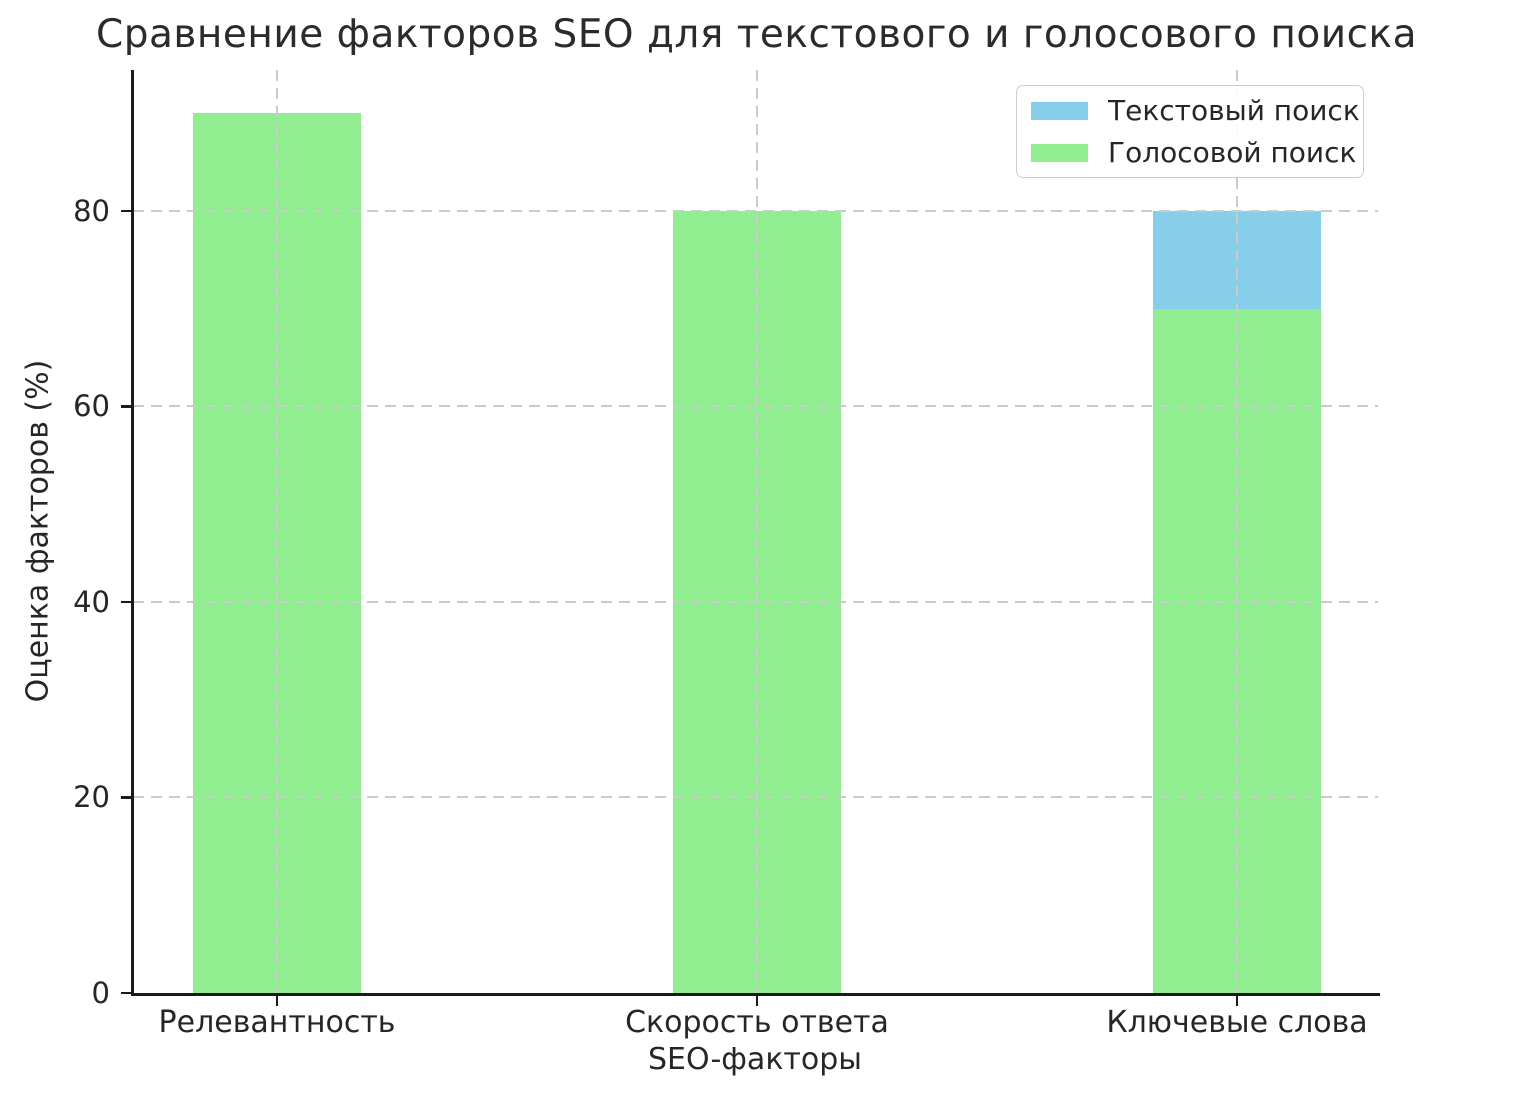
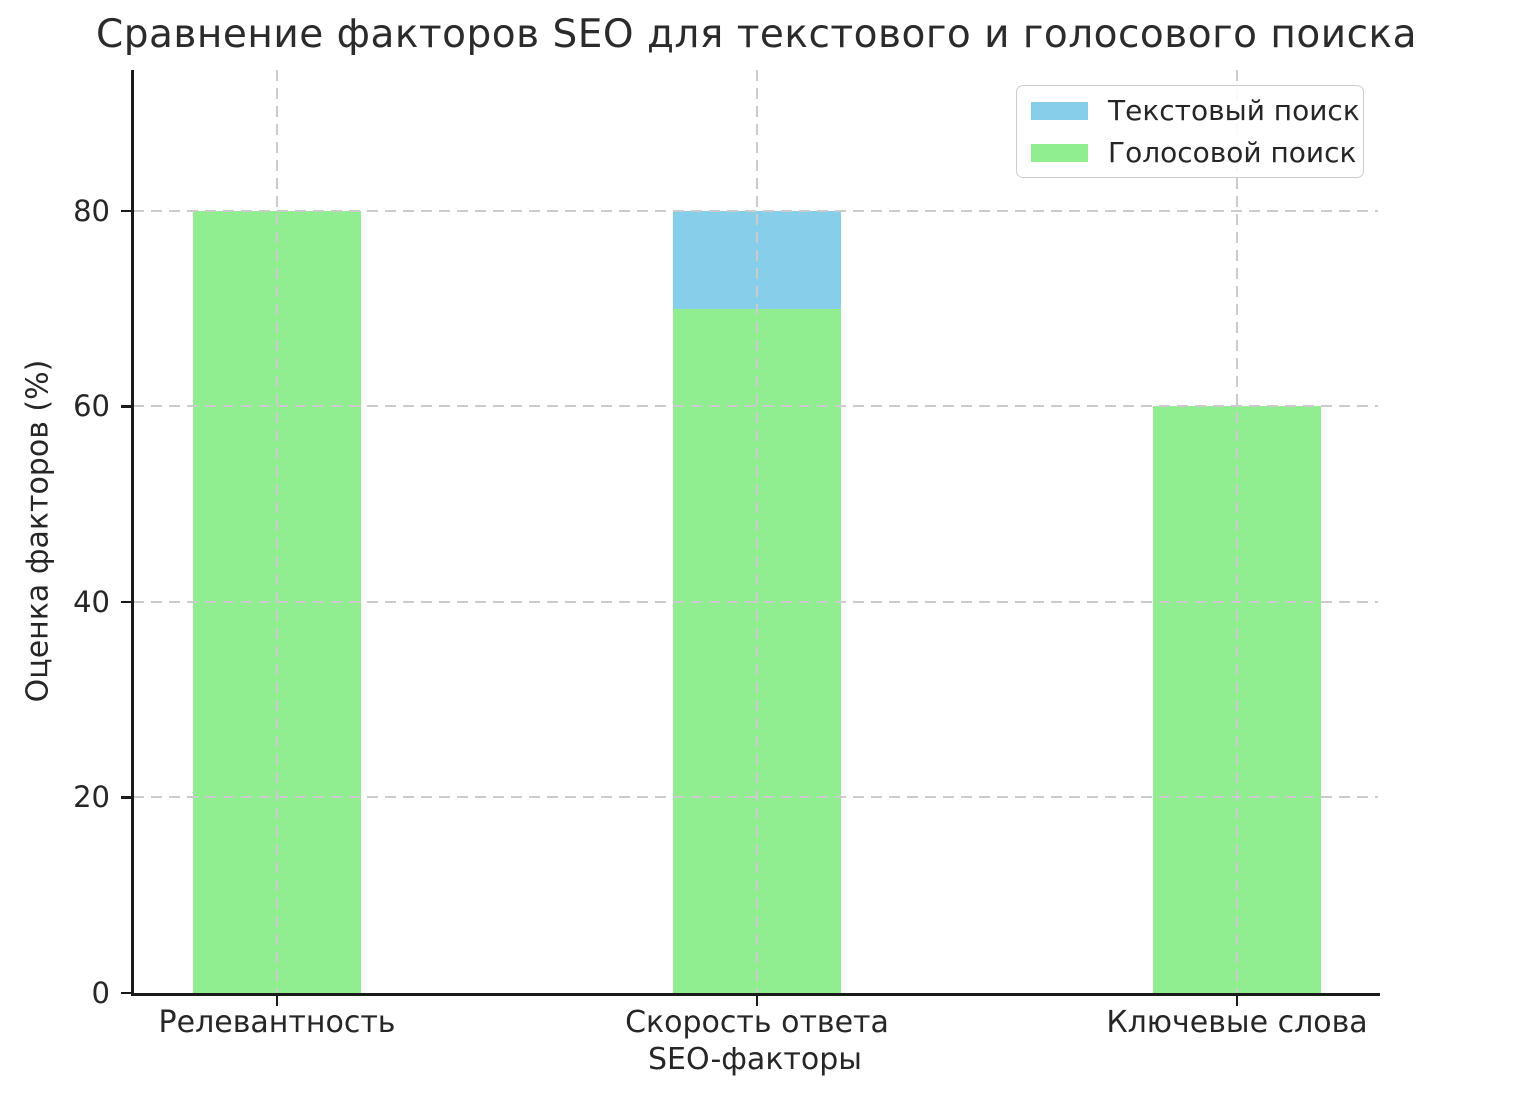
Текстовый поиск/Релевантность: 90 -> 70
Голосовой поиск/Релевантность: 90 -> 80
Голосовой поиск/Скорость ответа: 80 -> 70
Текстовый поиск/Ключевые слова: 80 -> 60
Голосовой поиск/Ключевые слова: 70 -> 60
